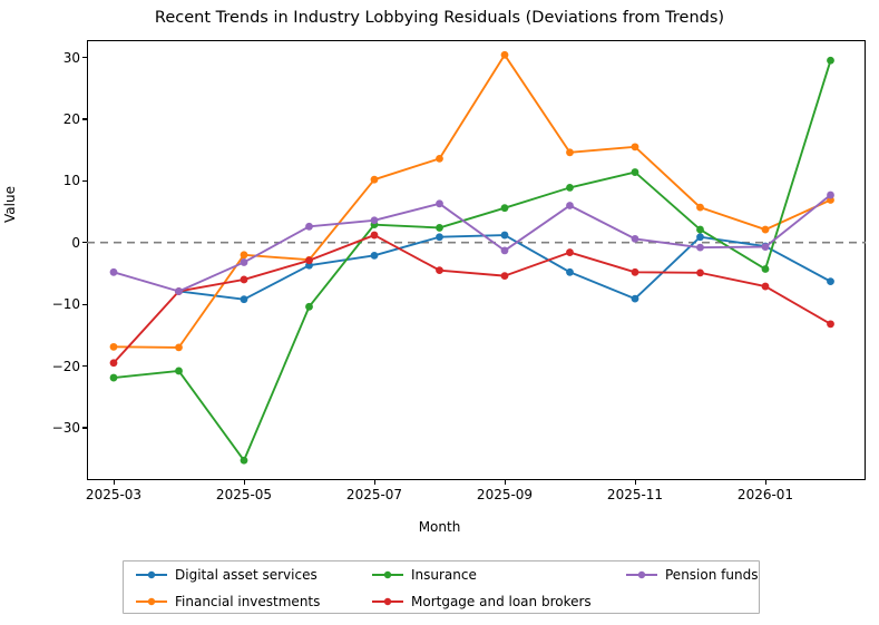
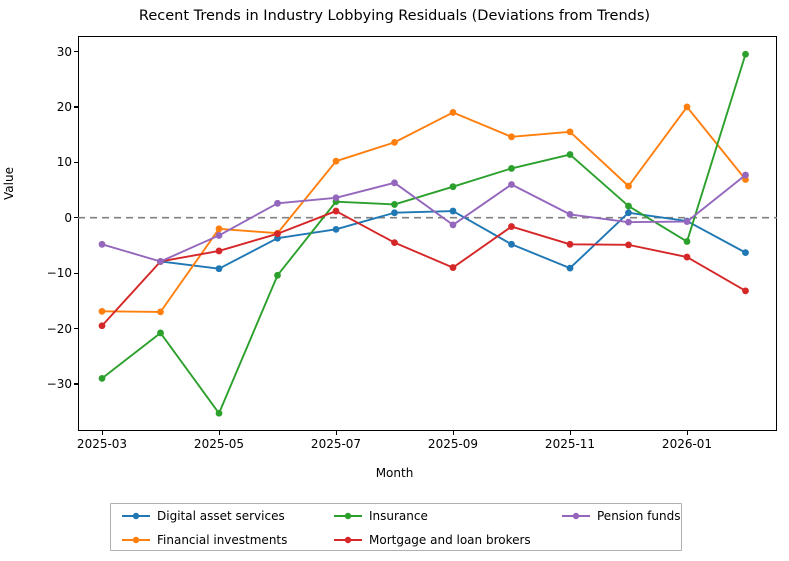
Insurance/2025-03: -22 -> -29
Financial investments/2025-09: 30 -> 19
Mortgage and loan brokers/2025-09: -5 -> -9
Financial investments/2026-01: 2 -> 20
